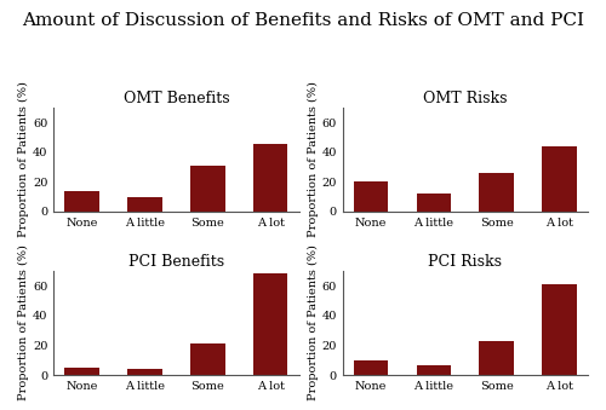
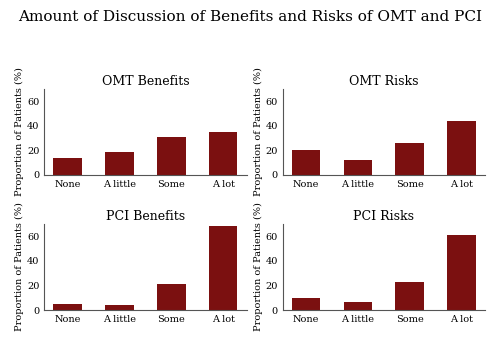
OMT Benefits/A little: 10 -> 19
OMT Benefits/A lot: 45 -> 35
